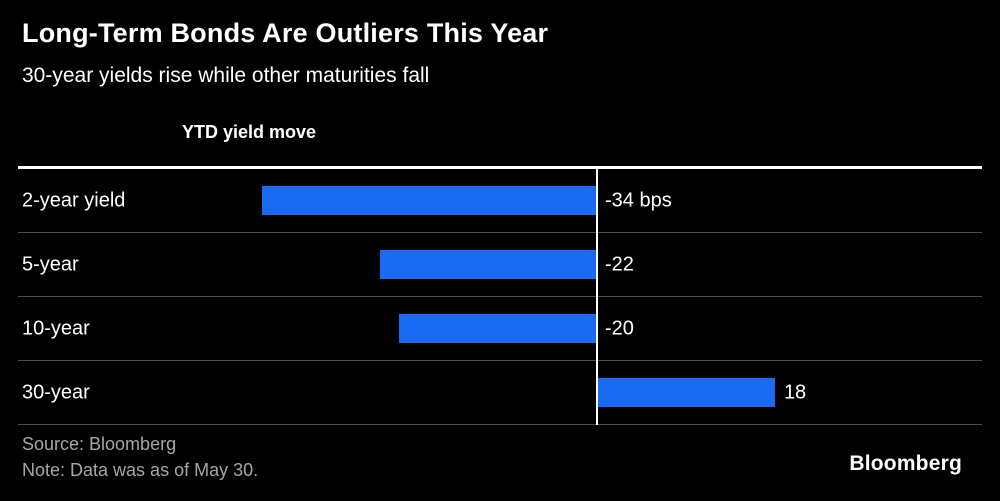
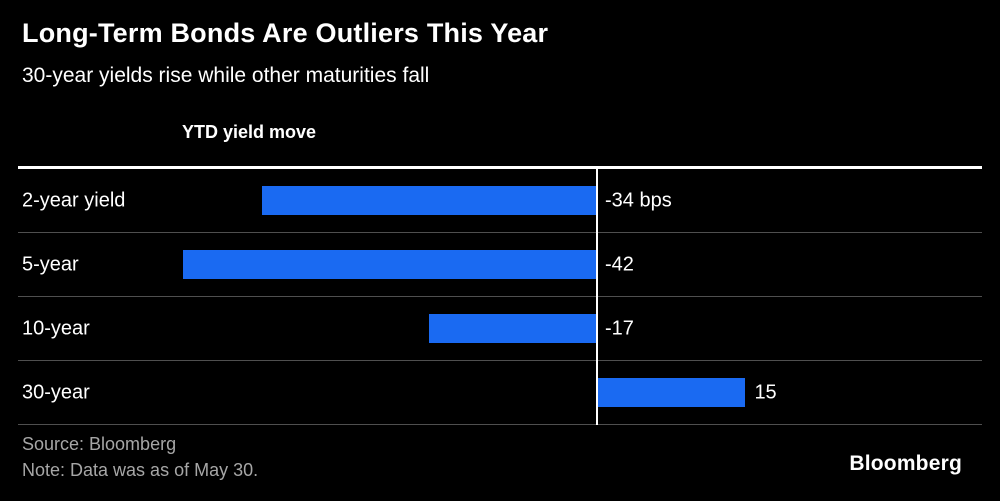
5-year: -22 -> -42
10-year: -20 -> -17
30-year: 18 -> 15
